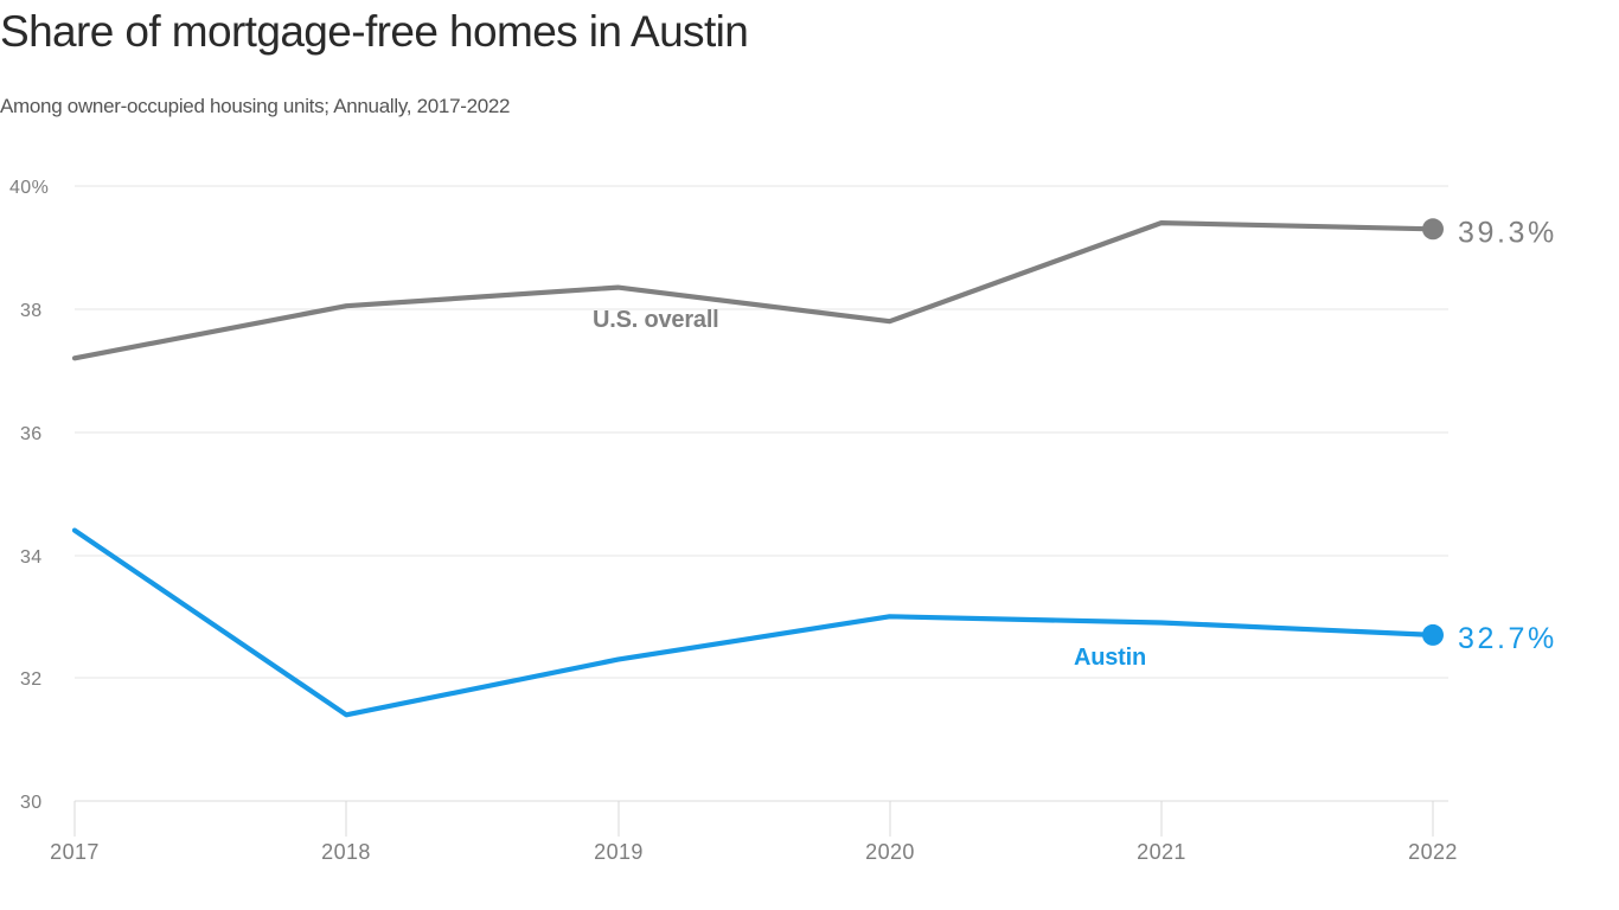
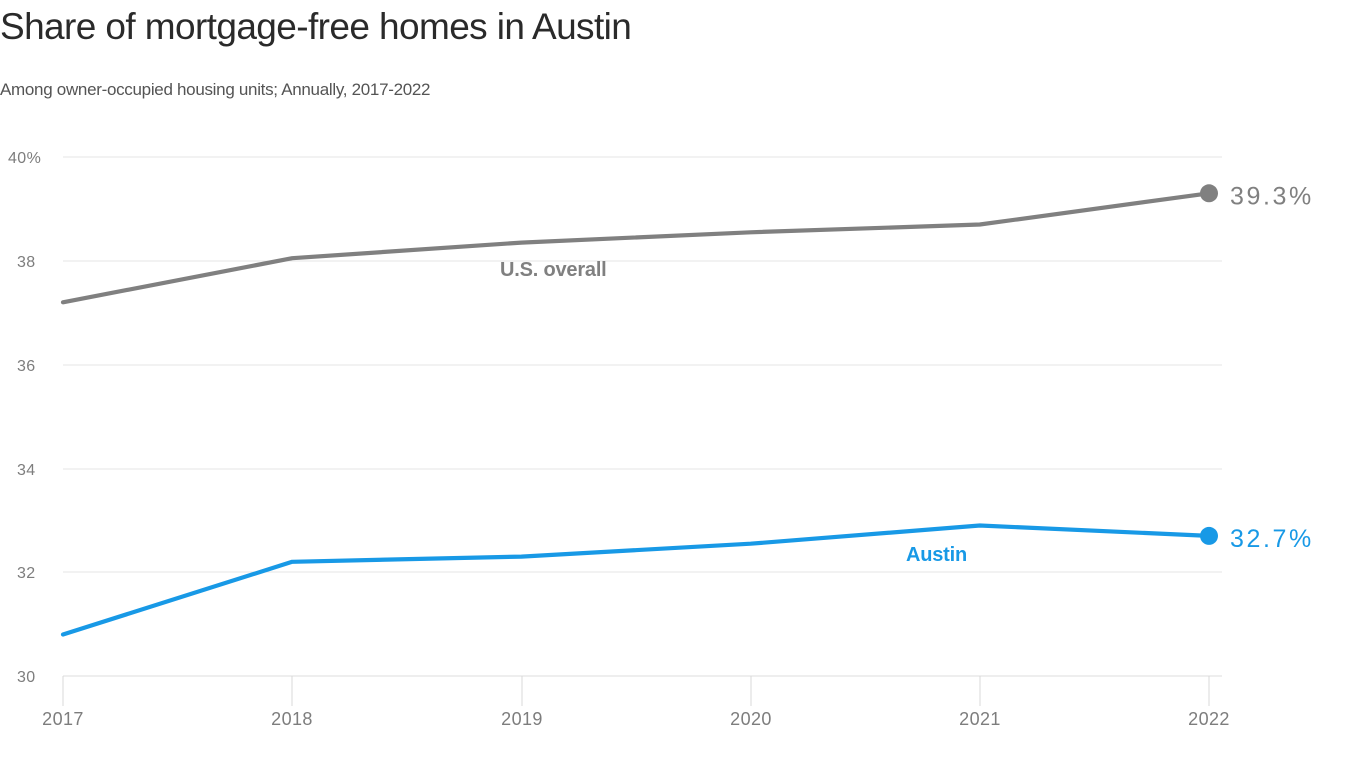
Austin/2017: 34.4 -> 30.8
Austin/2018: 31.4 -> 32.2
U.S. overall/2020: 37.8 -> 38.5
Austin/2020: 33.0 -> 32.5
U.S. overall/2021: 39.4 -> 38.7
